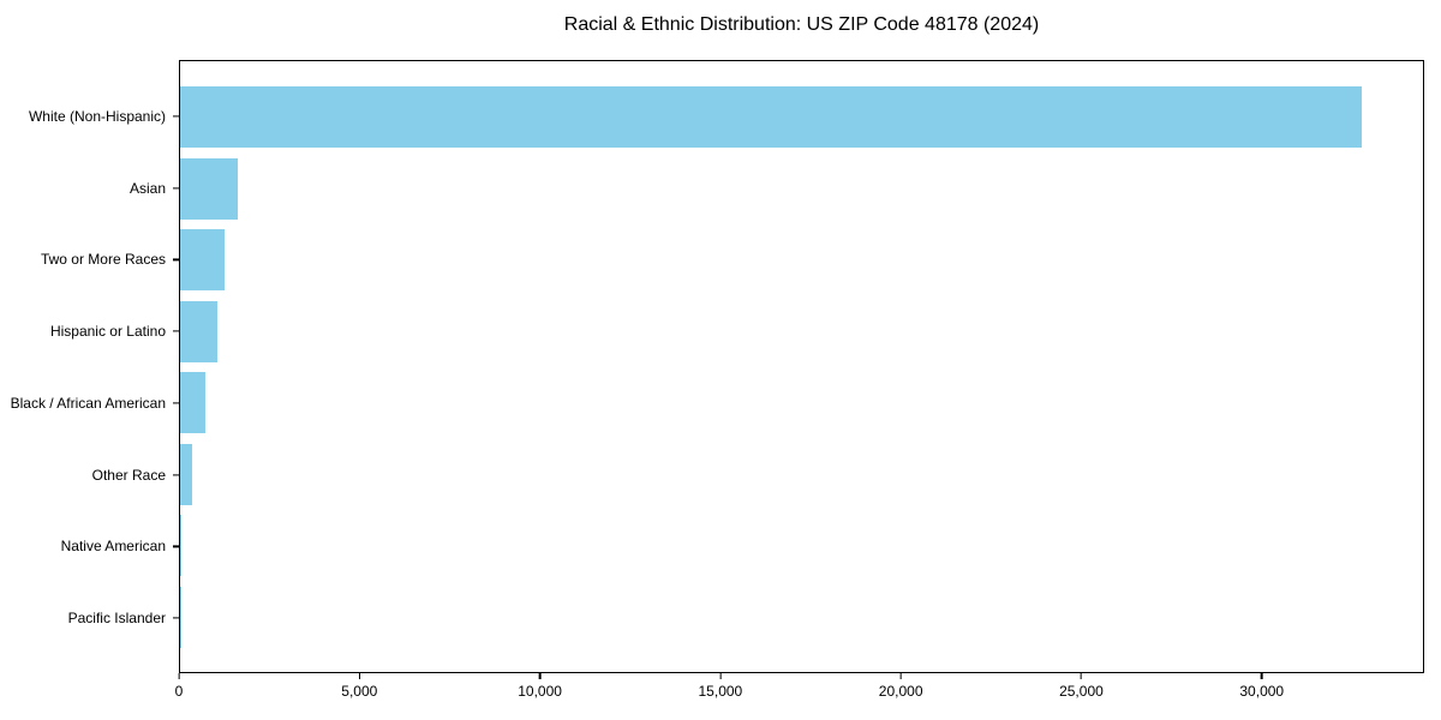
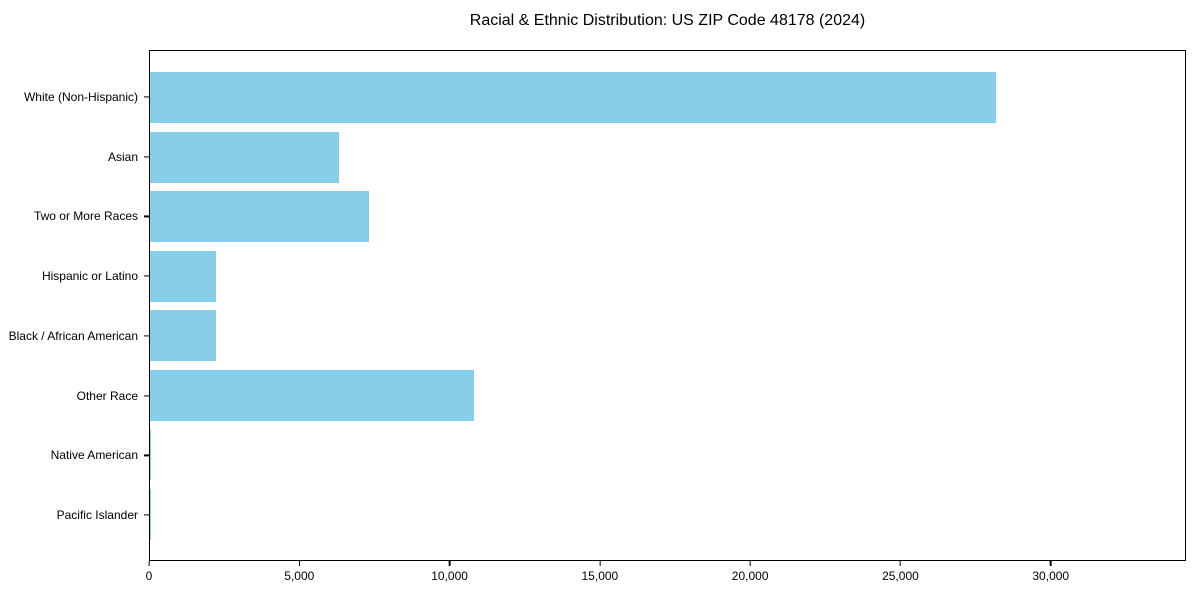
White (Non-Hispanic): 32800 -> 28200
Asian: 1600 -> 6300
Two or More Races: 1200 -> 7300
Hispanic or Latino: 1000 -> 2200
Black / African American: 700 -> 2200
Other Race: 300 -> 10800
